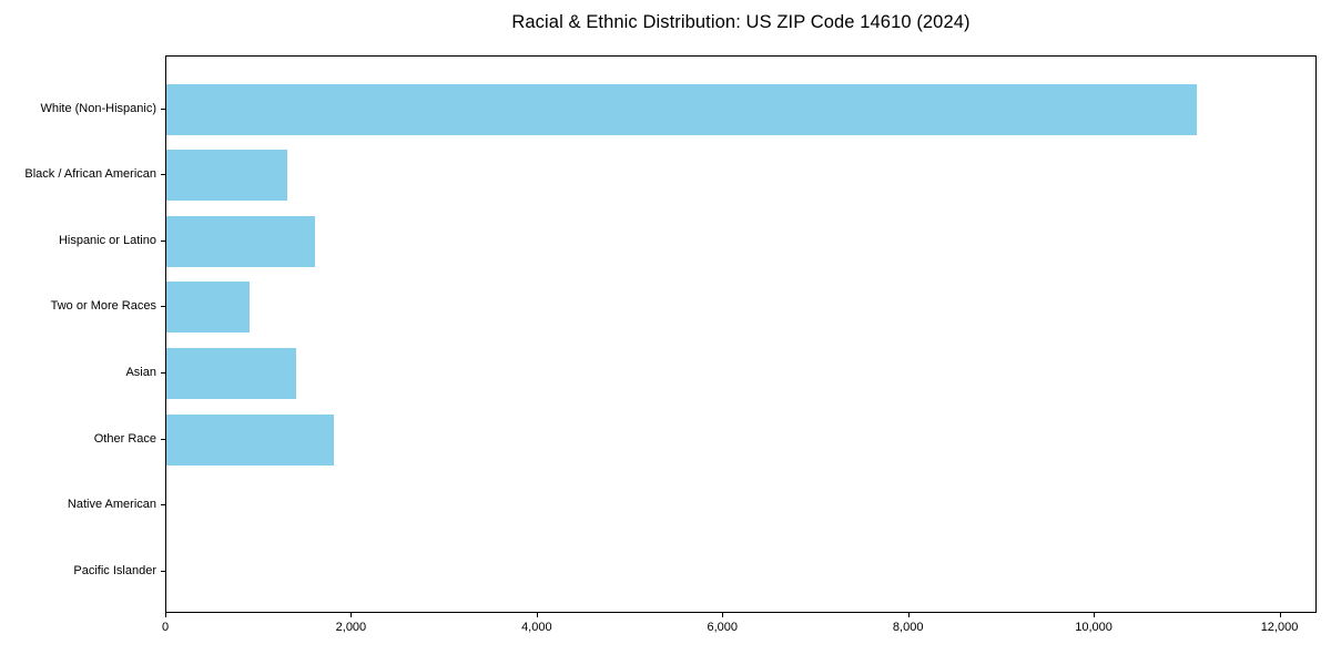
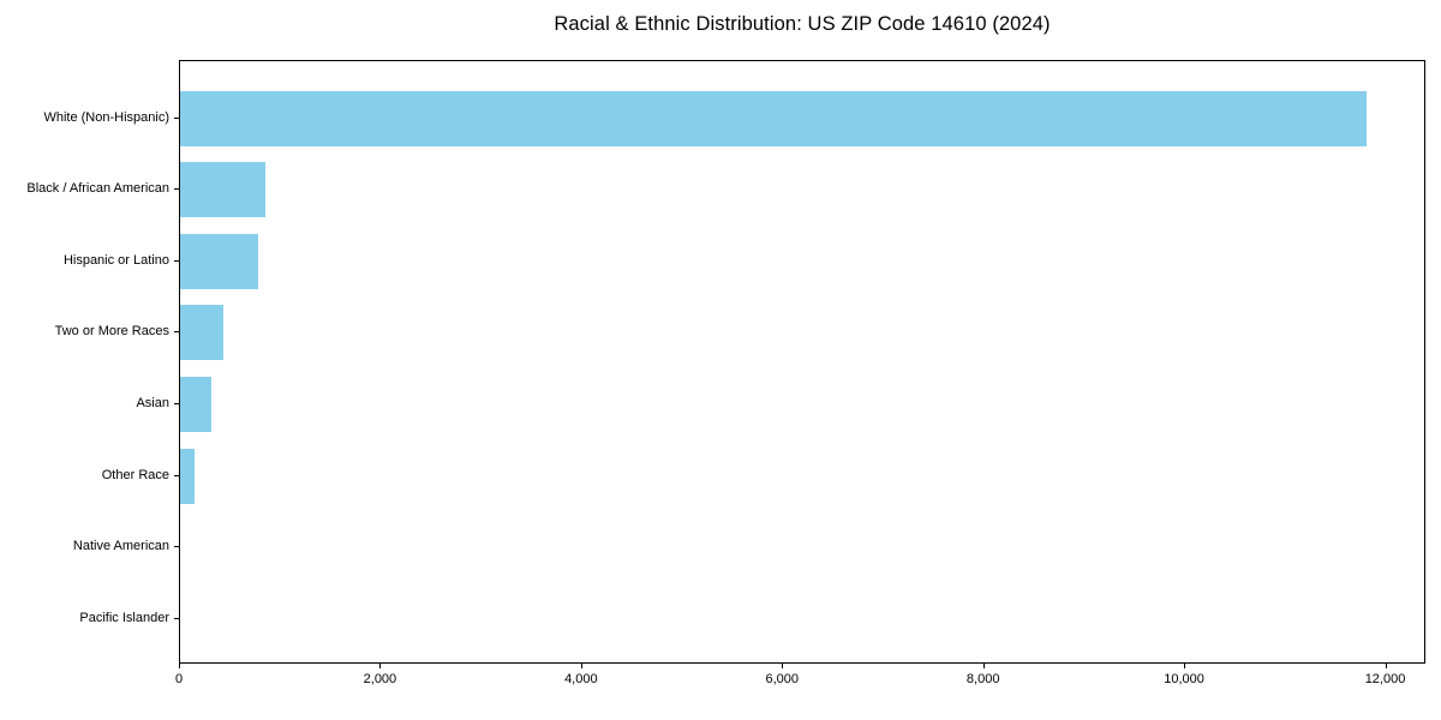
White (Non-Hispanic): 11100 -> 11800
Black / African American: 1300 -> 800
Hispanic or Latino: 1600 -> 800
Two or More Races: 900 -> 400
Asian: 1400 -> 300
Other Race: 1800 -> 100
